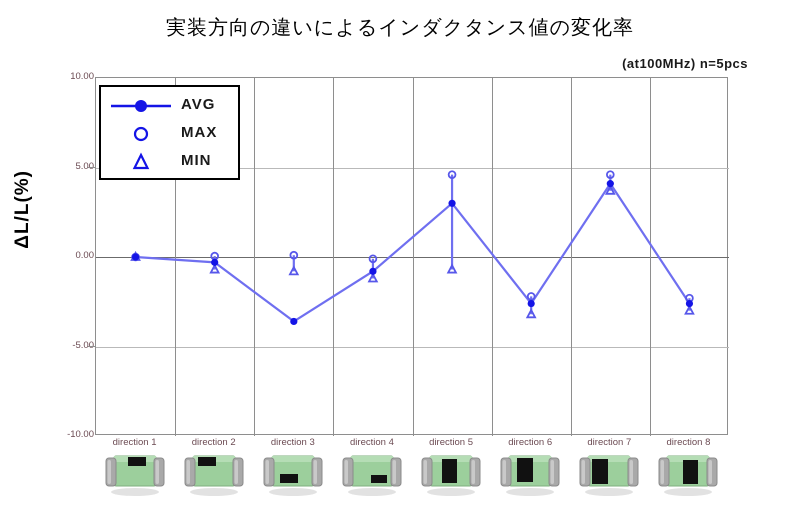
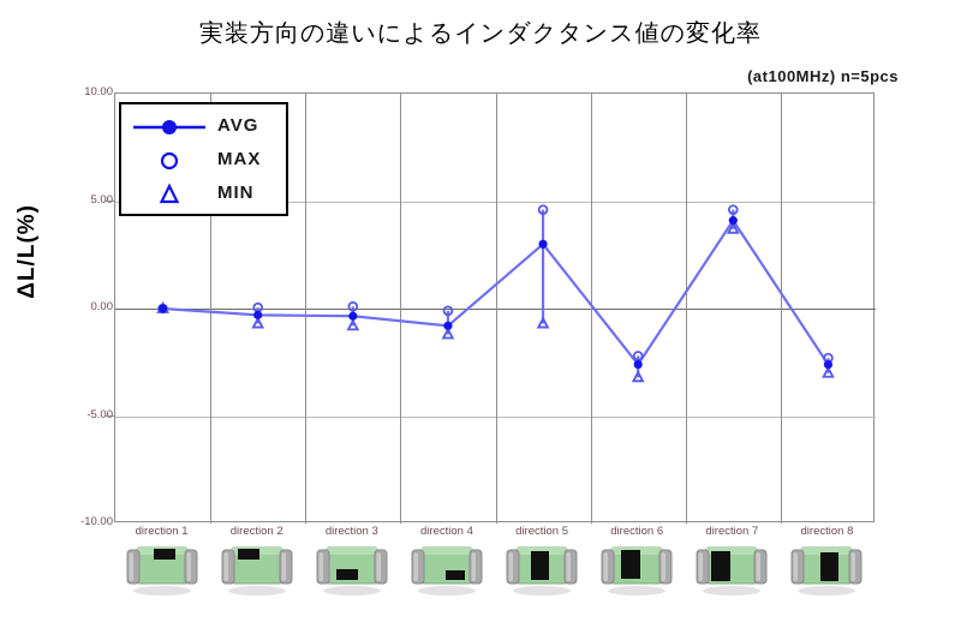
AVG/direction 3: -3.6 -> -0.3
